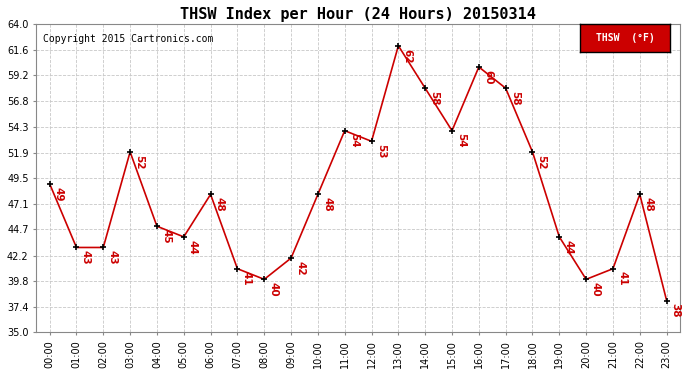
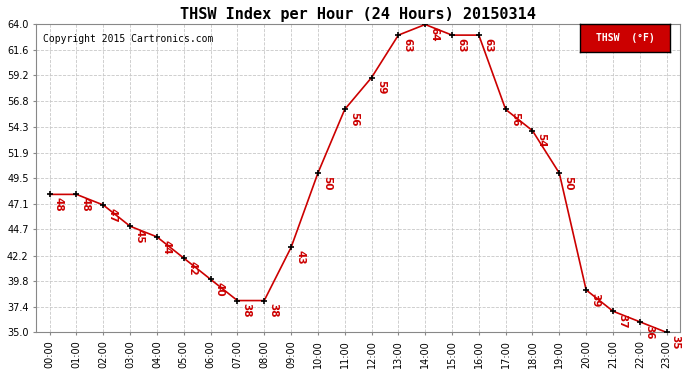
00:00: 49 -> 48
01:00: 43 -> 48
02:00: 43 -> 47
03:00: 52 -> 45
04:00: 45 -> 44
05:00: 44 -> 42
06:00: 48 -> 40
07:00: 41 -> 38
08:00: 40 -> 38
09:00: 42 -> 43
10:00: 48 -> 50
11:00: 54 -> 56
12:00: 53 -> 59
13:00: 62 -> 63
14:00: 58 -> 64
15:00: 54 -> 63
16:00: 60 -> 63
17:00: 58 -> 56
18:00: 52 -> 54
19:00: 44 -> 50
20:00: 40 -> 39
21:00: 41 -> 37
22:00: 48 -> 36
23:00: 38 -> 35
